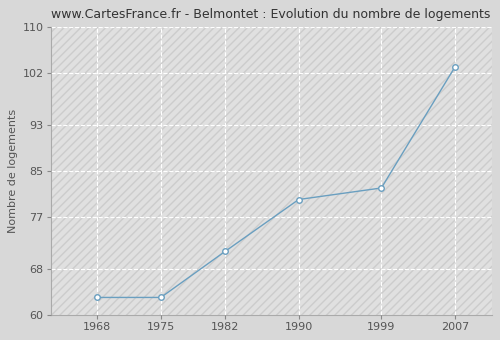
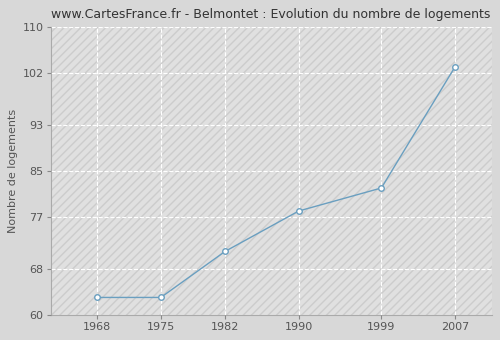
1990: 80 -> 78
